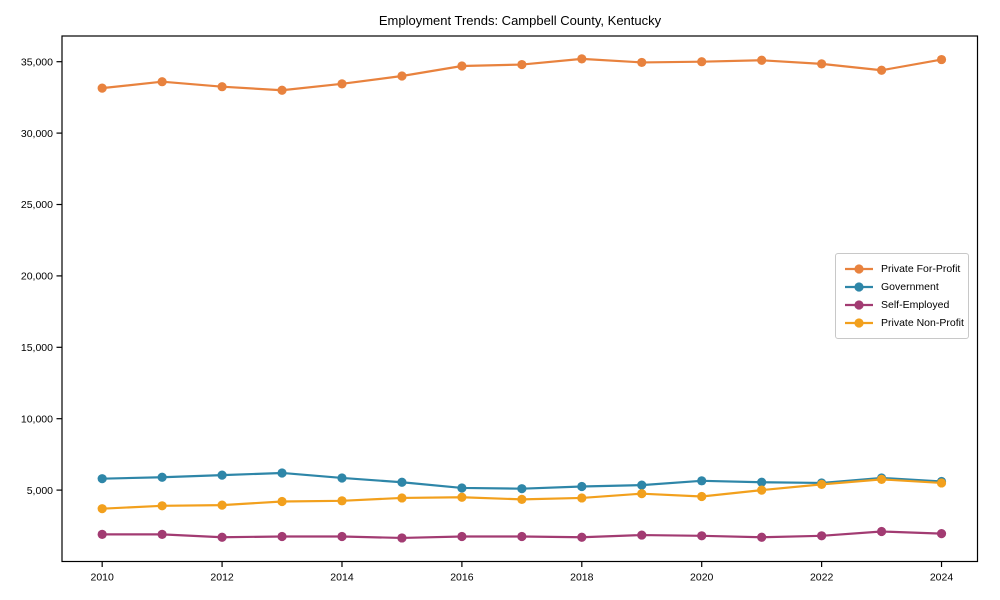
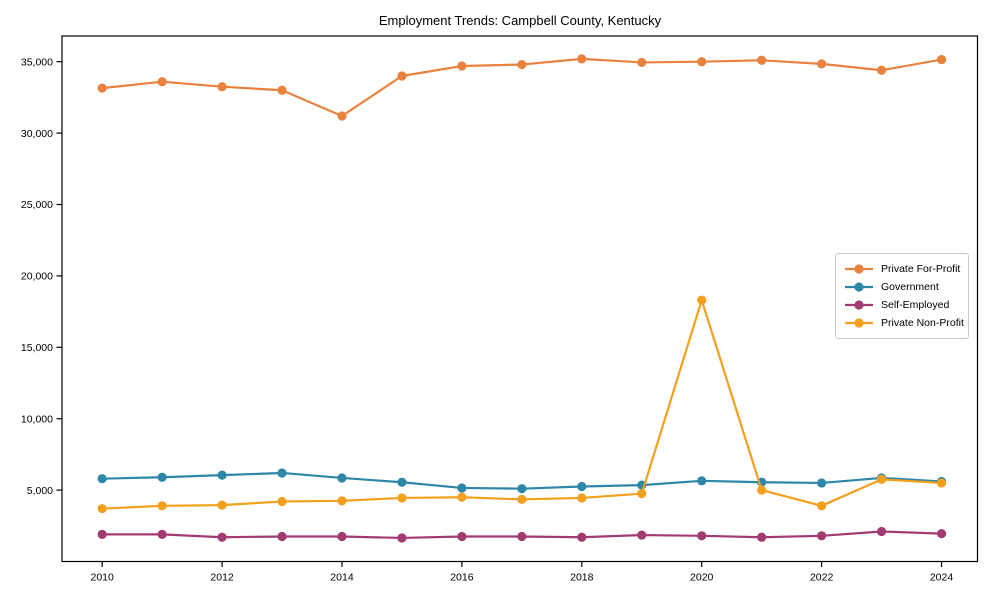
Private For-Profit/2014: 33400 -> 31200
Private Non-Profit/2020: 4600 -> 18300
Private Non-Profit/2022: 5400 -> 3900
